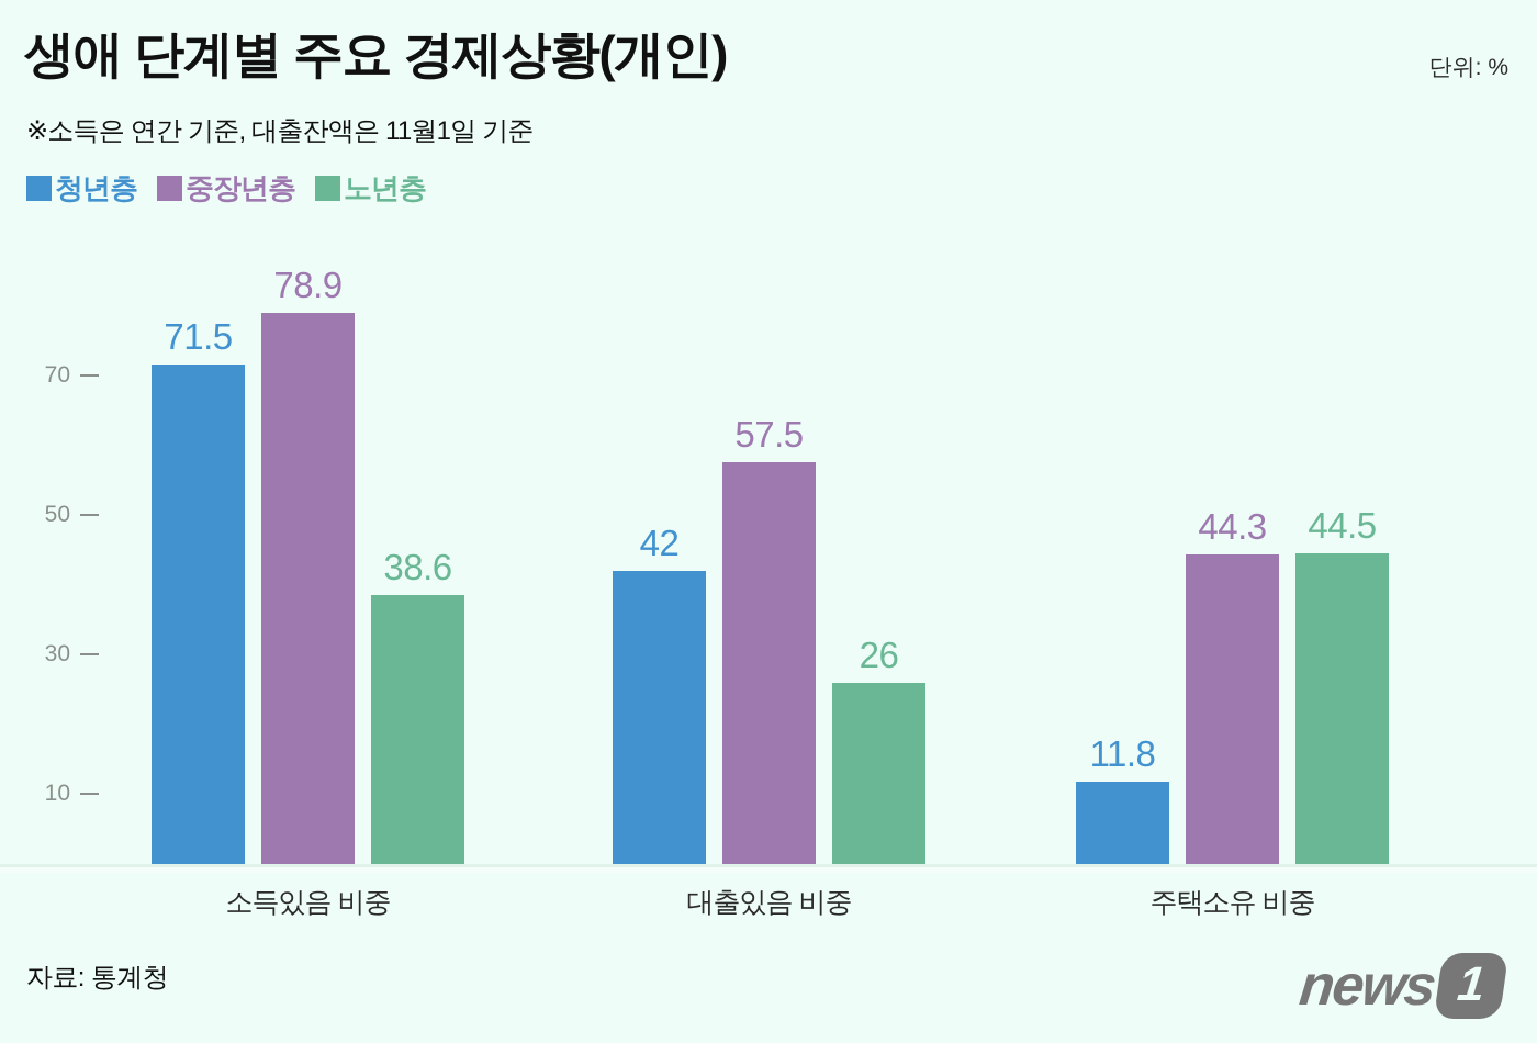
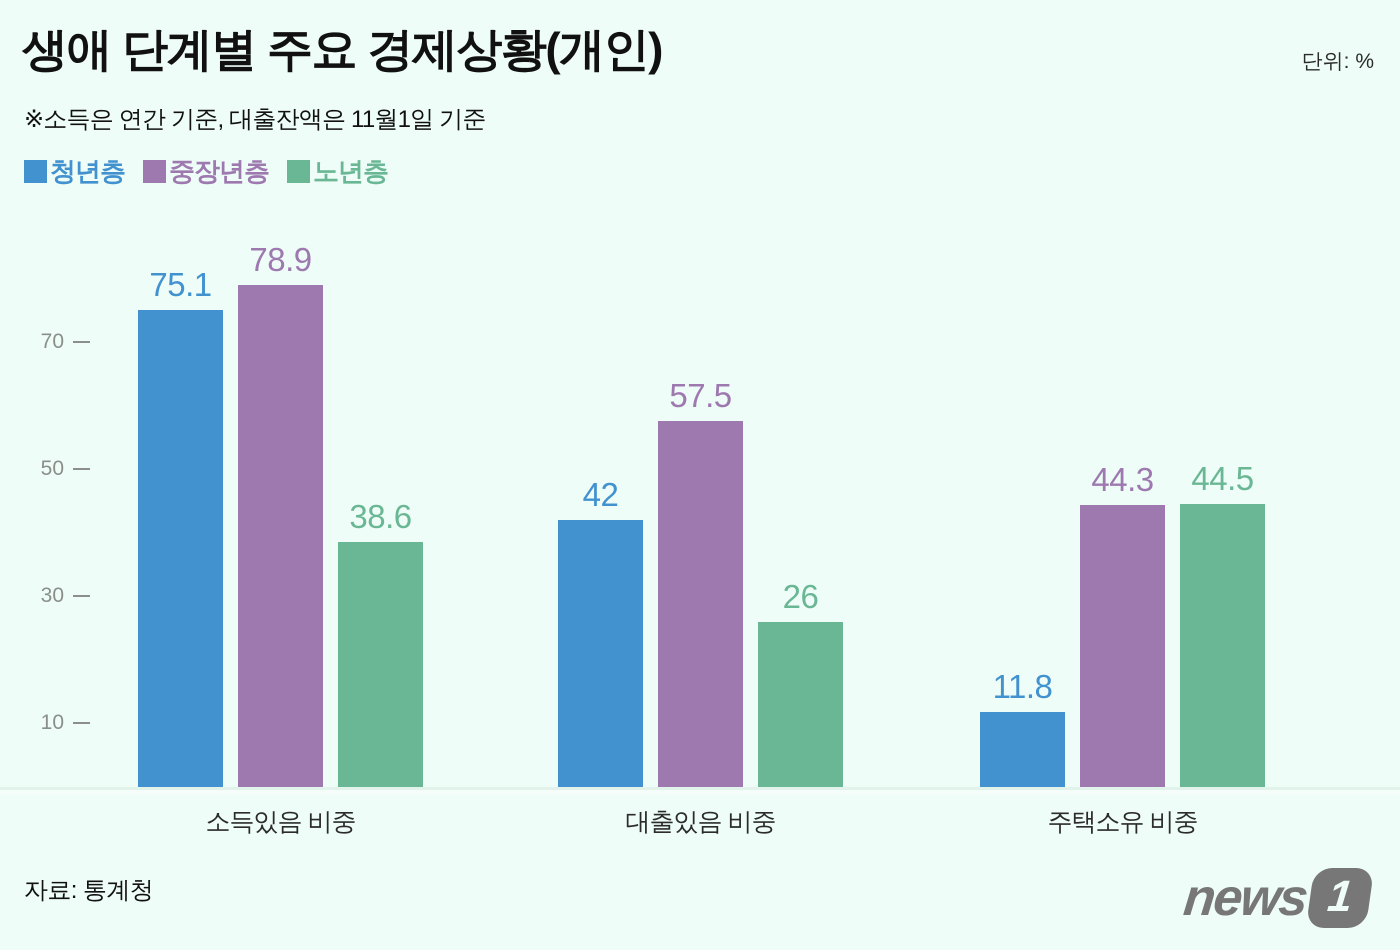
청년층/소득있음 비중: 71.5 -> 75.1
